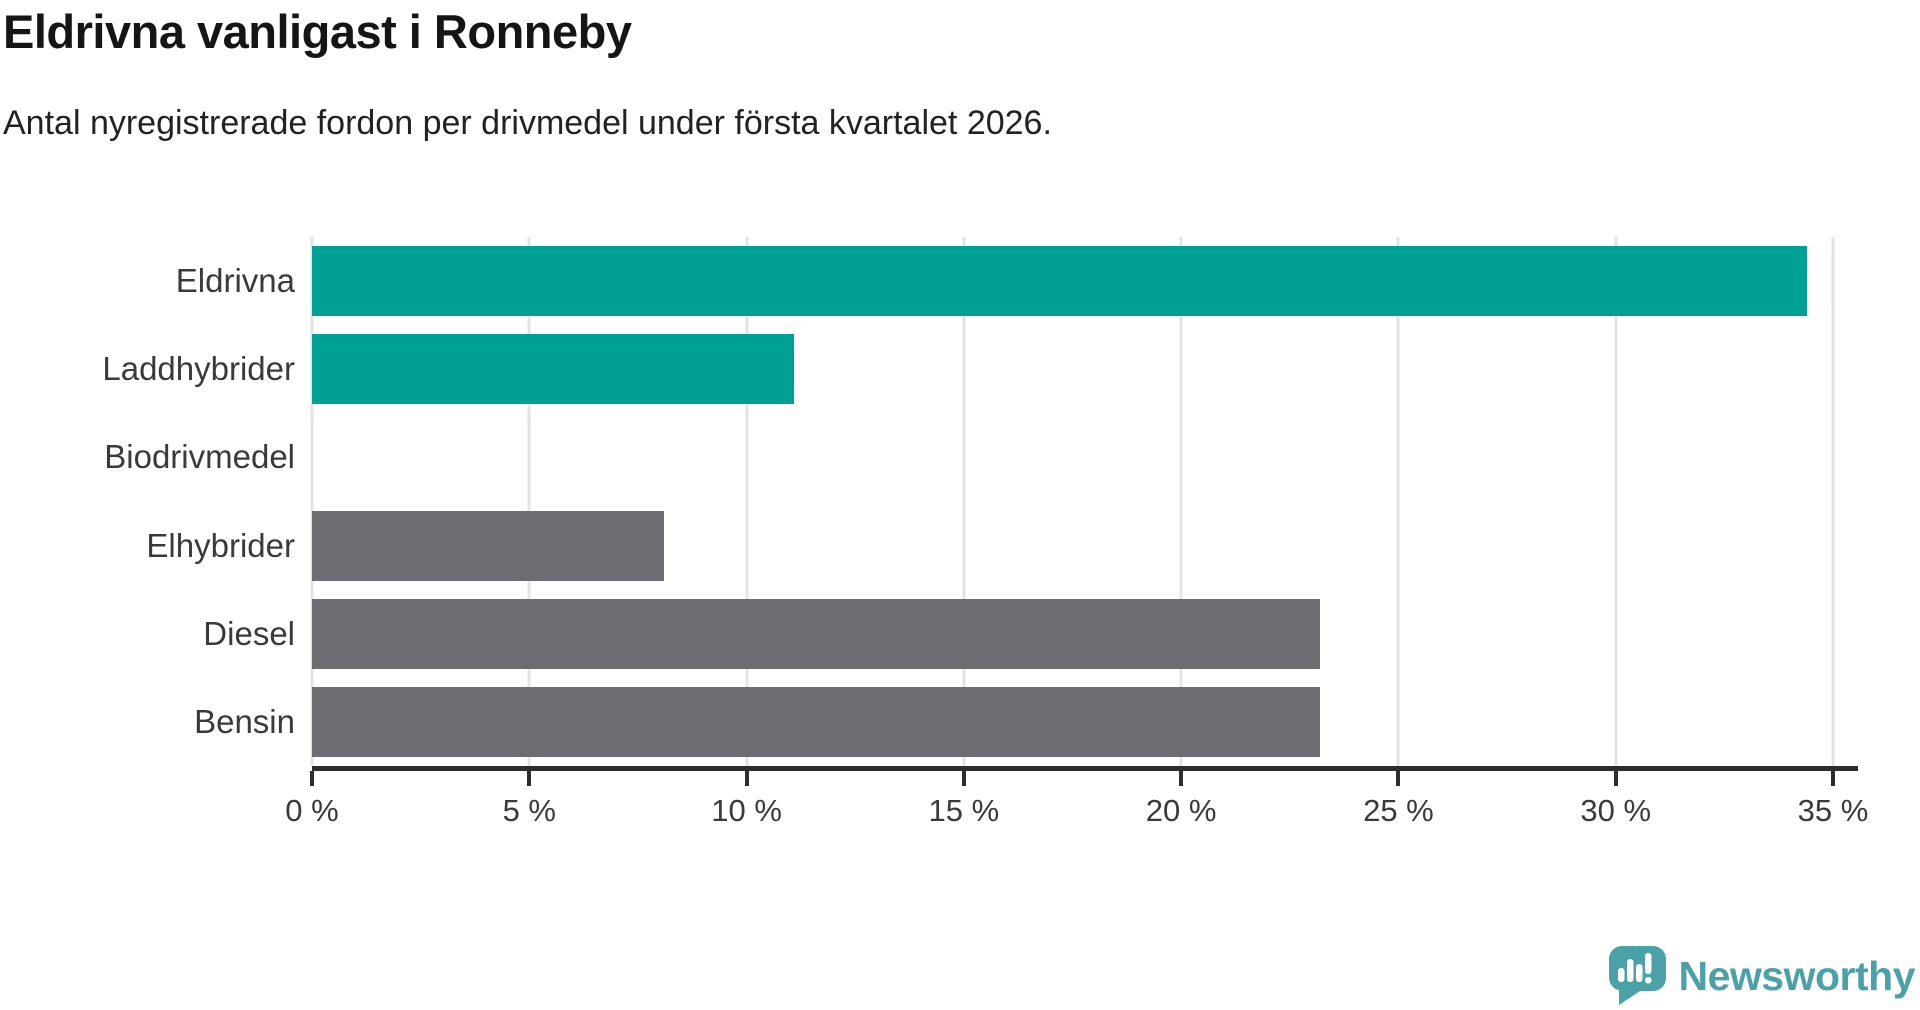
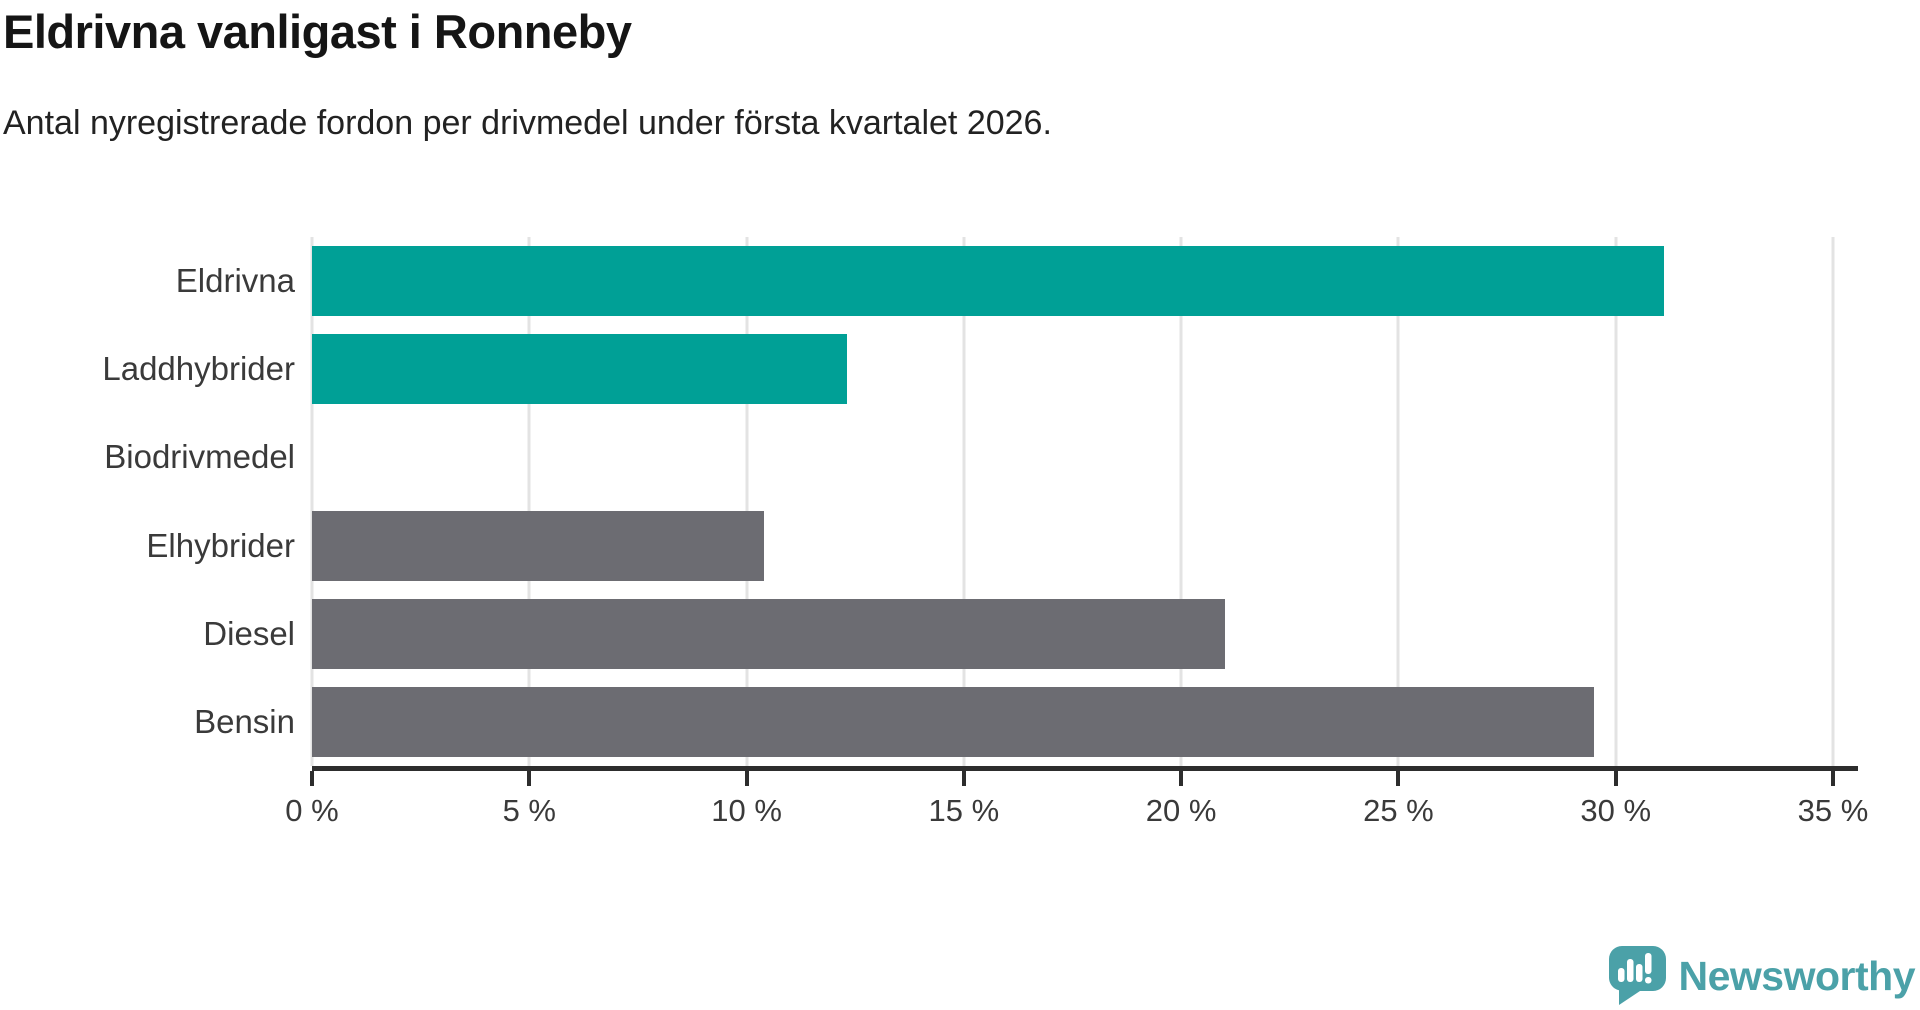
Eldrivna: 34.4% -> 31.1%
Laddhybrider: 11.1% -> 12.3%
Elhybrider: 8.1% -> 10.4%
Diesel: 23.2% -> 21.0%
Bensin: 23.2% -> 29.5%
